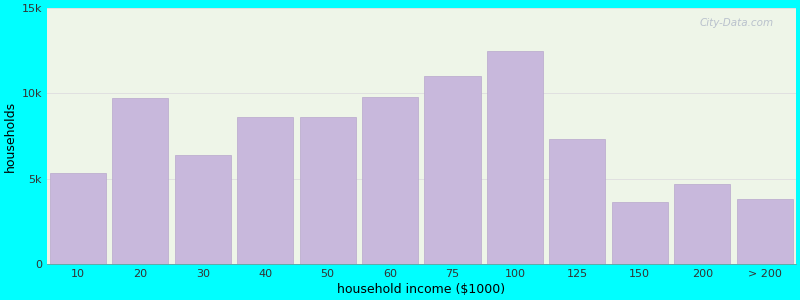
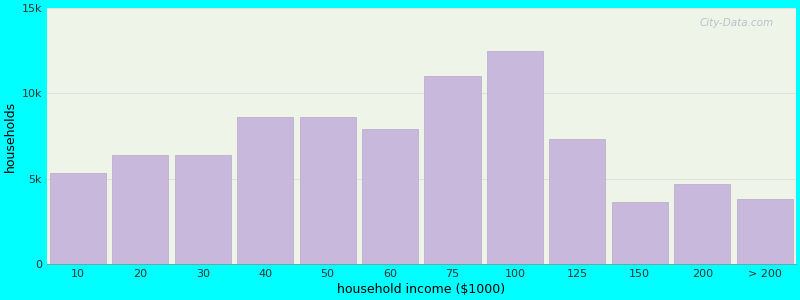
20: 9.7k -> 6.4k
60: 9.8k -> 7.9k
